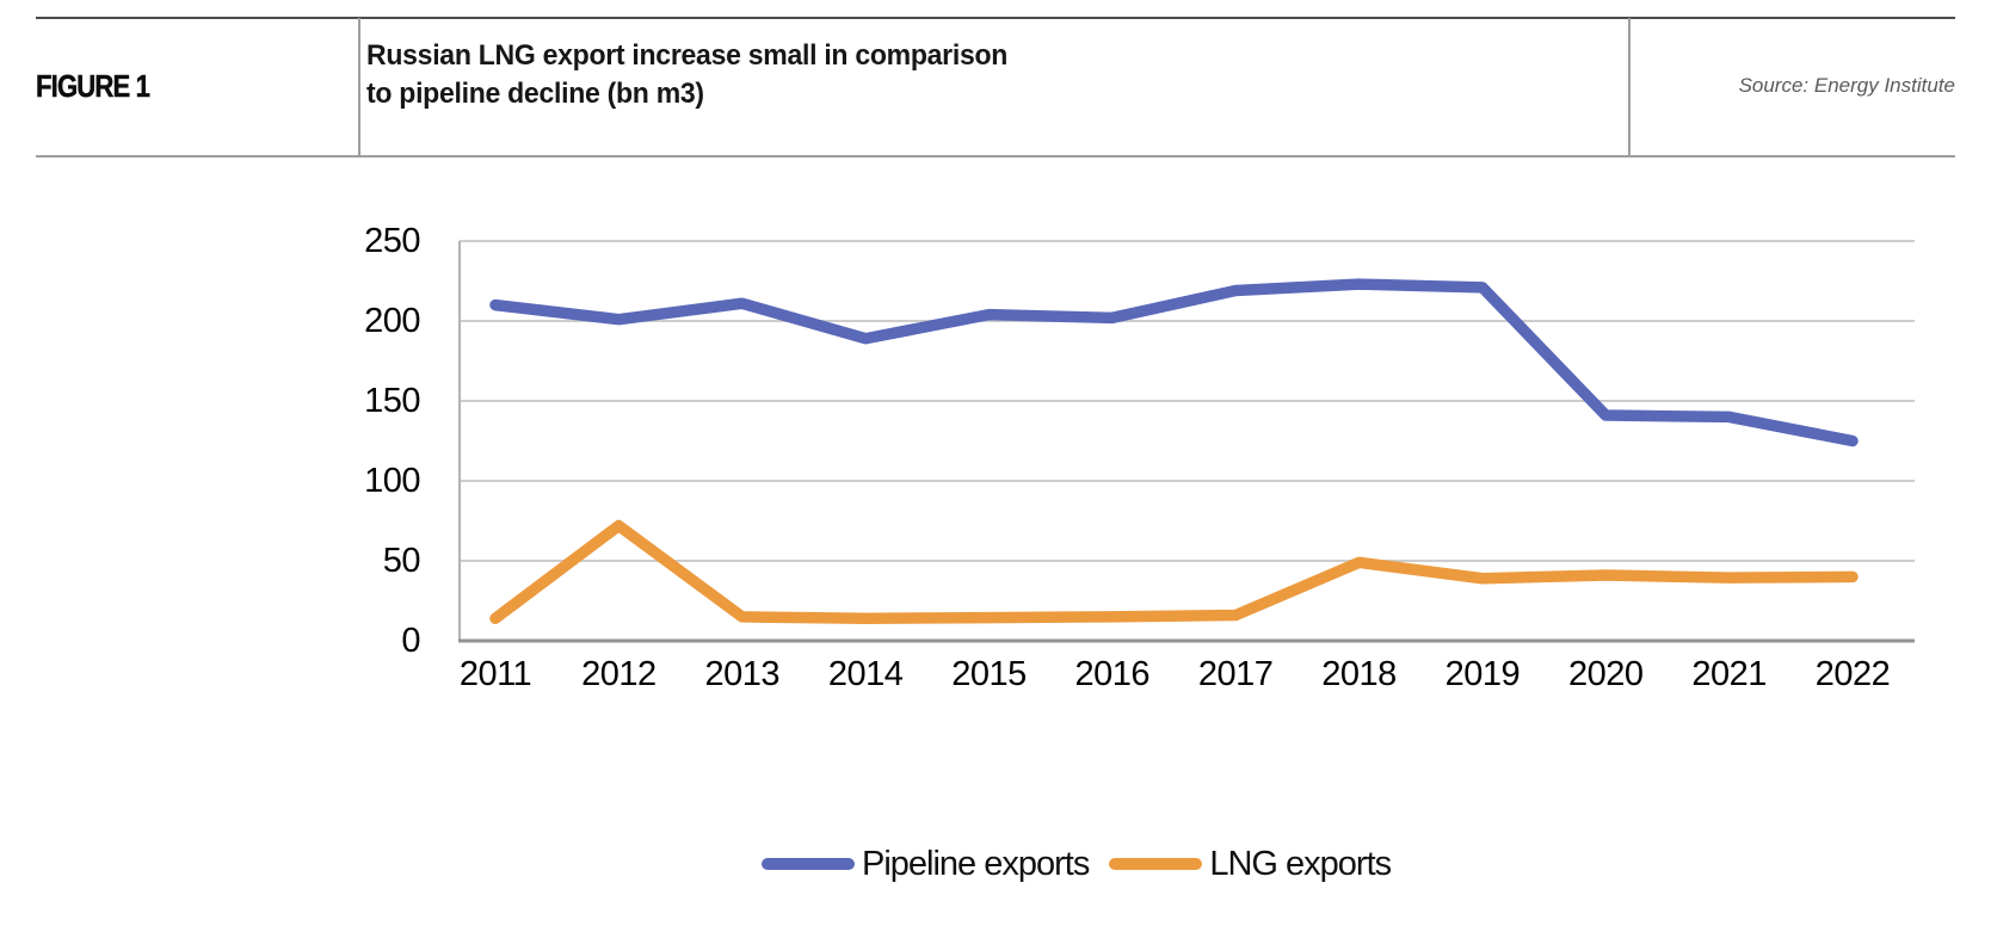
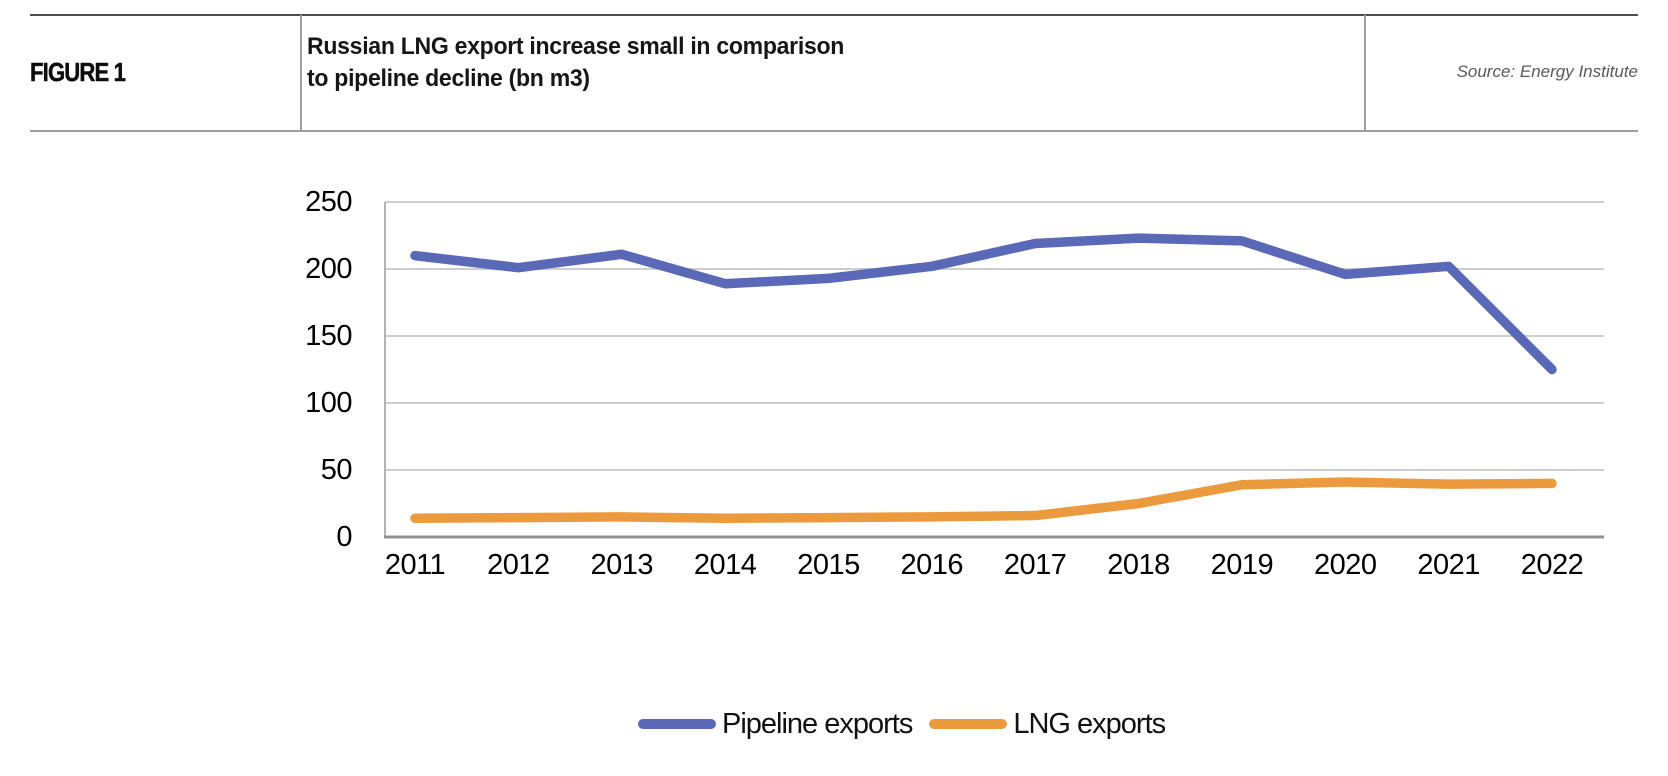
LNG exports/2012: 72 -> 14
Pipeline exports/2015: 204 -> 193
LNG exports/2018: 49 -> 25
Pipeline exports/2020: 141 -> 196
Pipeline exports/2021: 140 -> 202
